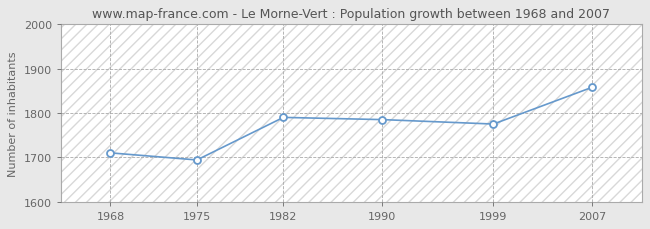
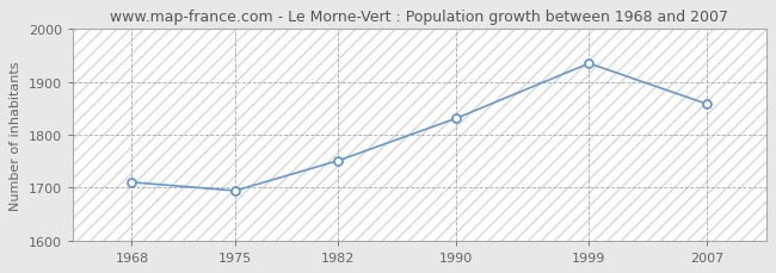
1982: 1790 -> 1751
1990: 1785 -> 1831
1999: 1775 -> 1935
